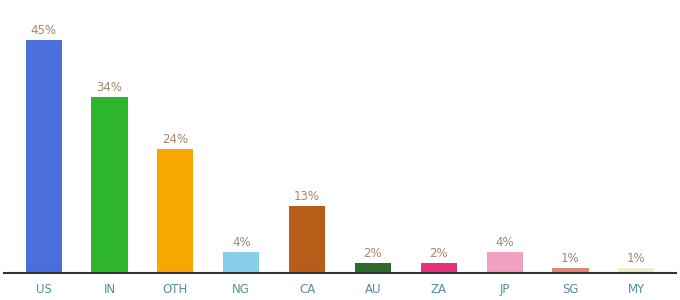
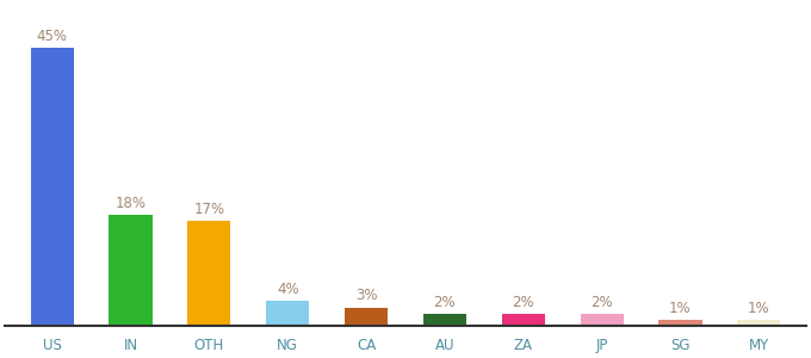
IN: 34% -> 18%
OTH: 24% -> 17%
CA: 13% -> 3%
JP: 4% -> 2%
